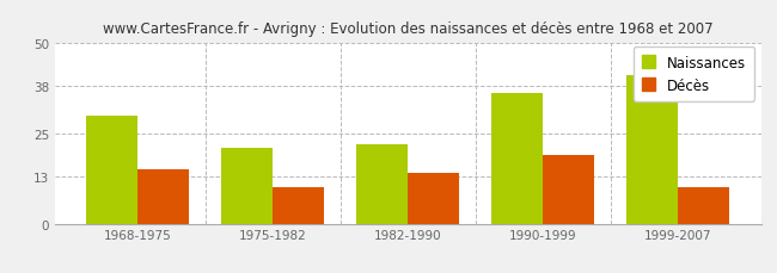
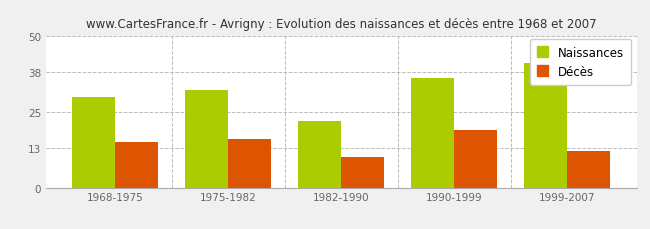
Naissances/1975-1982: 21 -> 32
Décès/1975-1982: 10 -> 16
Décès/1982-1990: 14 -> 10
Décès/1999-2007: 10 -> 12
